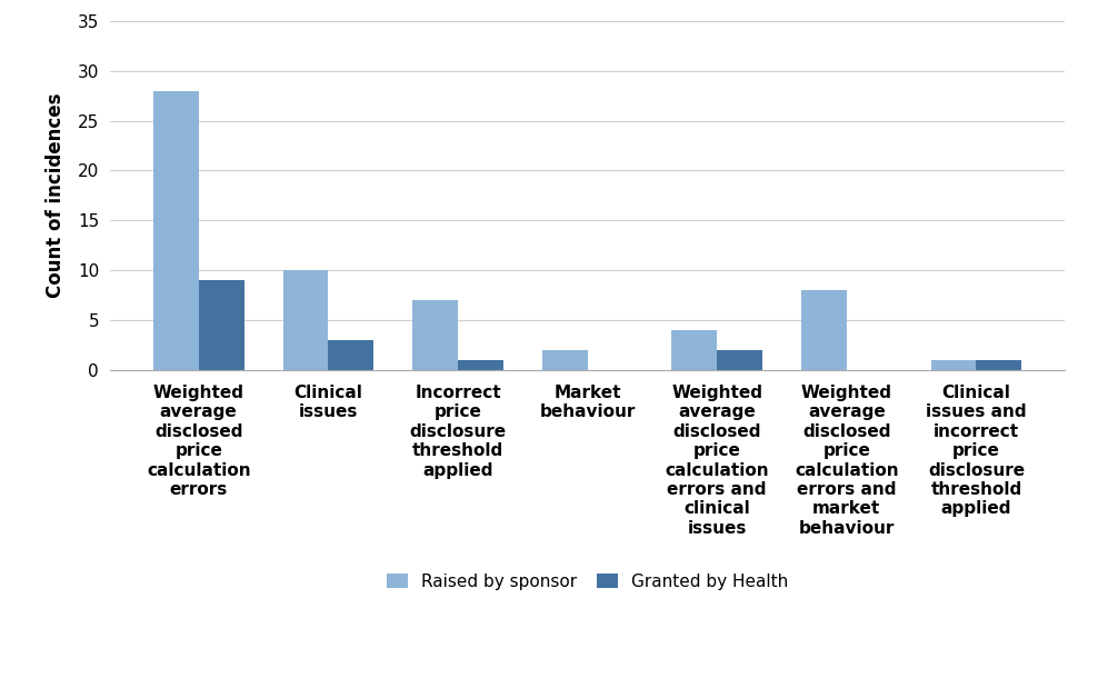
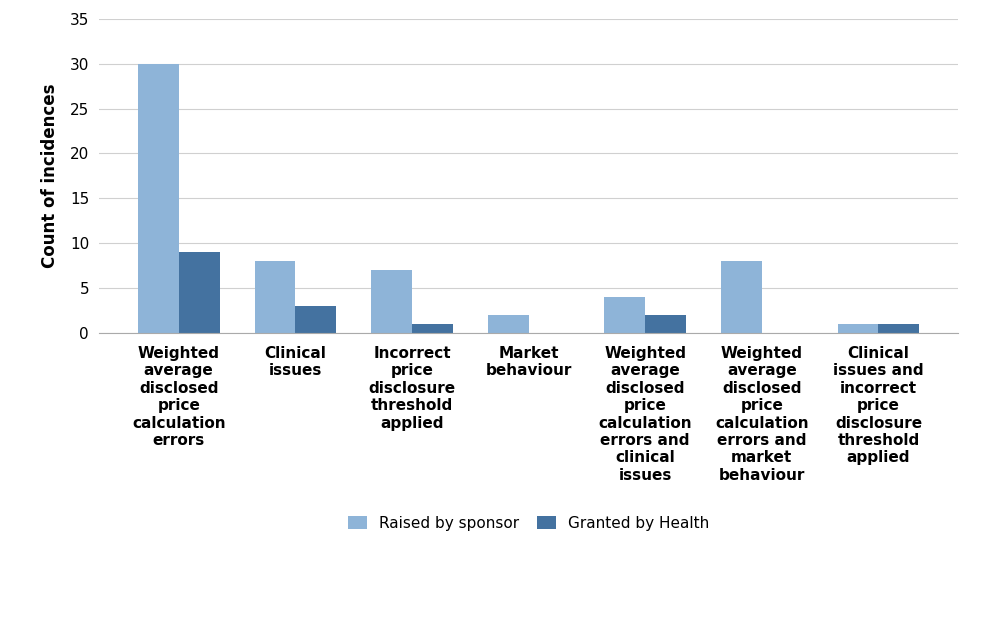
Raised by sponsor/Weighted average disclosed price calculation errors: 28 -> 30
Raised by sponsor/Clinical issues: 10 -> 8
